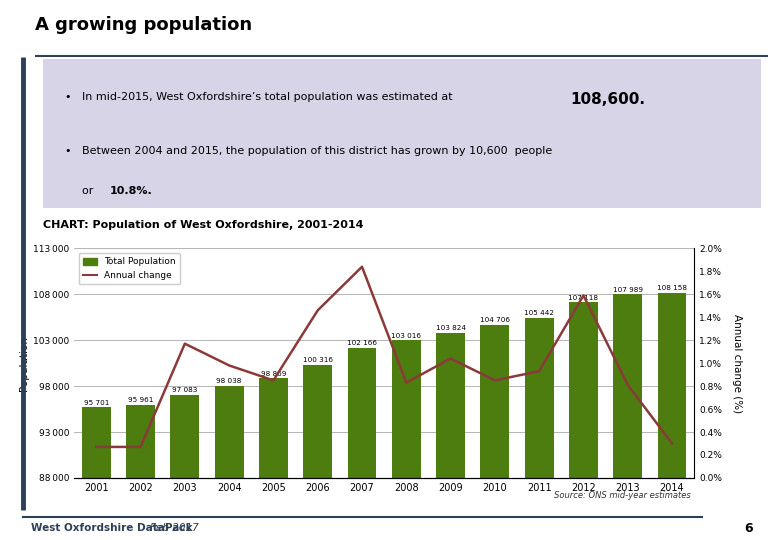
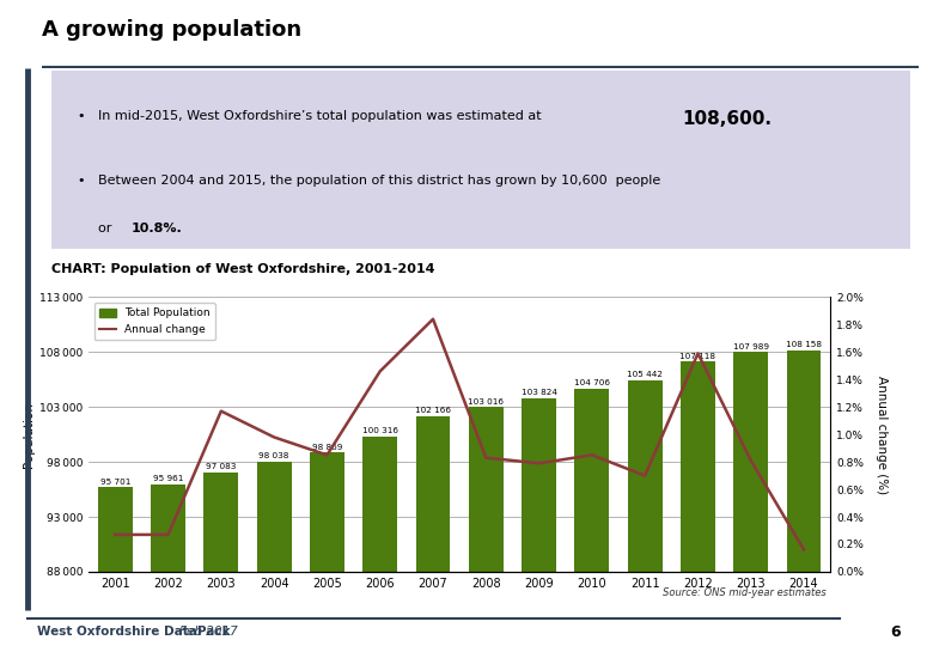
Annual change/2009: 1.04% -> 0.79%
Annual change/2011: 0.93% -> 0.70%
Annual change/2014: 0.30% -> 0.16%
